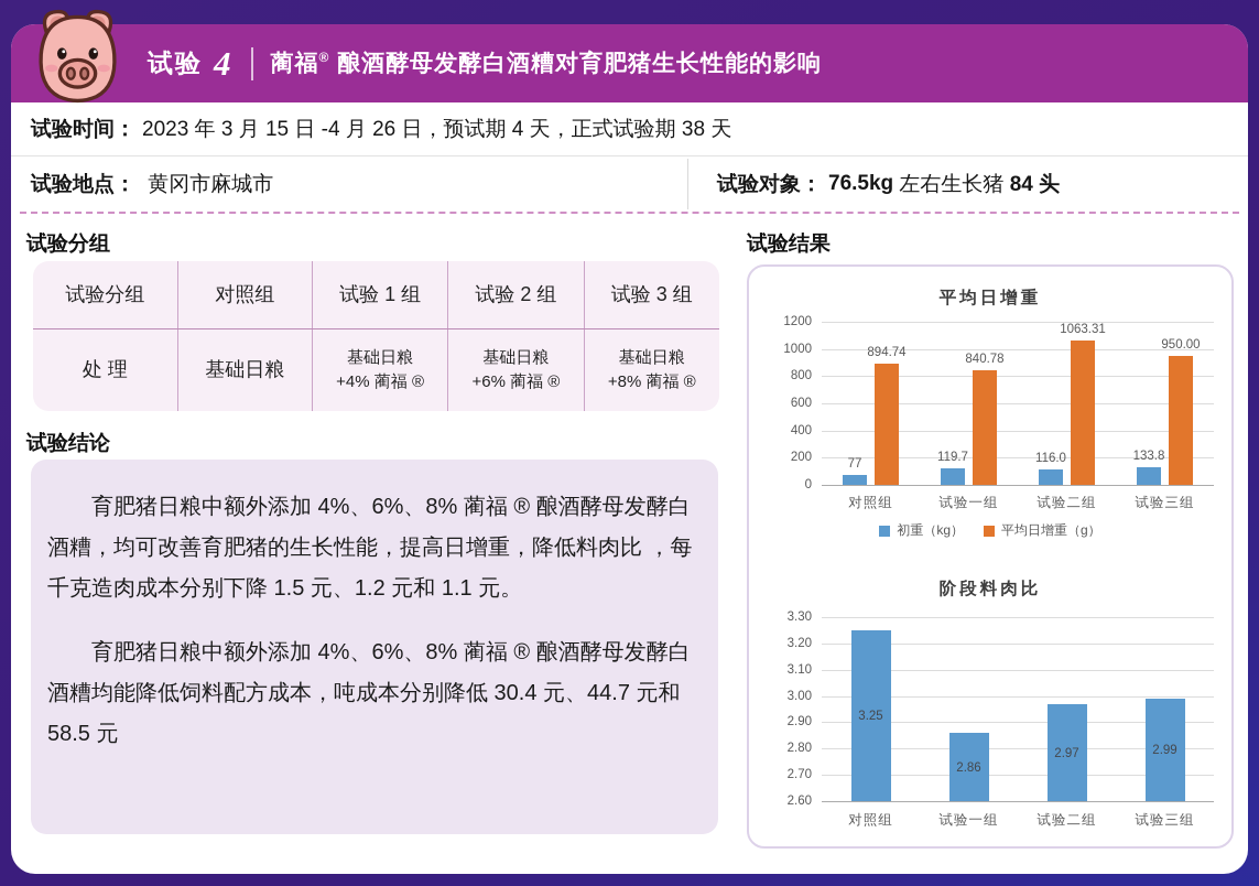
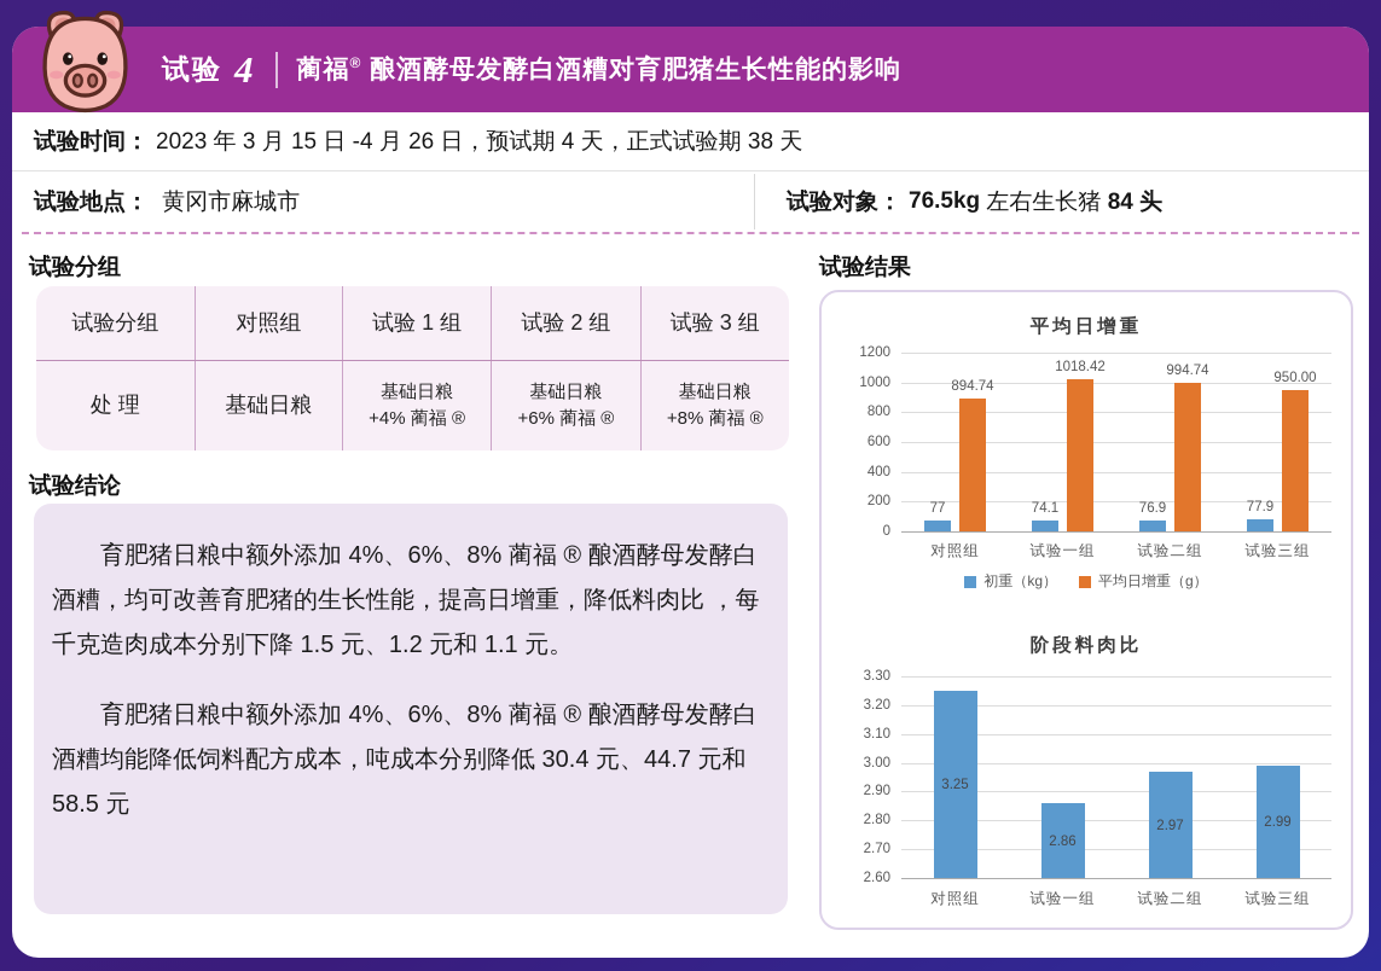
平均日增重/初重（kg）/试验一组: 119.7 -> 74.1
平均日增重/平均日增重（g）/试验一组: 840.78 -> 1018.42
平均日增重/初重（kg）/试验二组: 116.0 -> 76.9
平均日增重/平均日增重（g）/试验二组: 1063.31 -> 994.74
平均日增重/初重（kg）/试验三组: 133.8 -> 77.9
